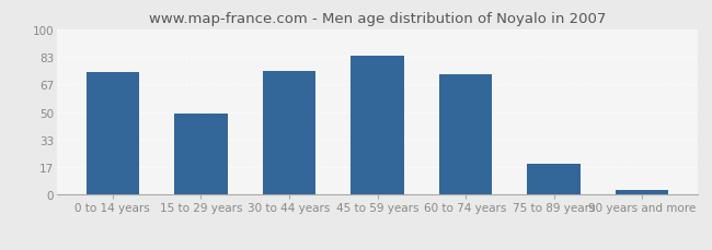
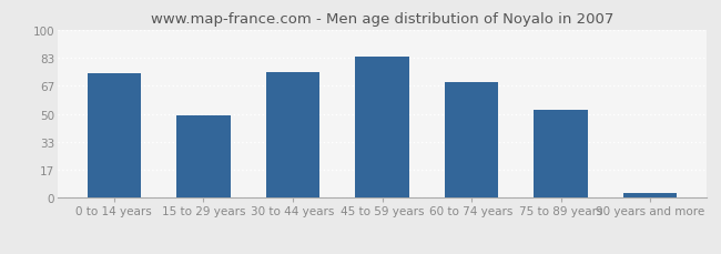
60 to 74 years: 73 -> 69
75 to 89 years: 19 -> 52
